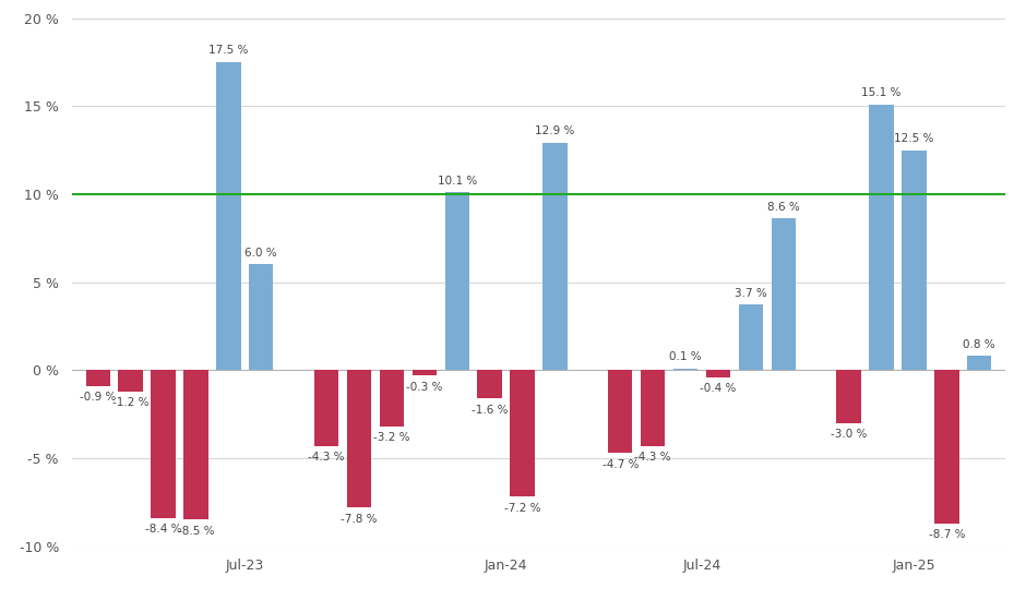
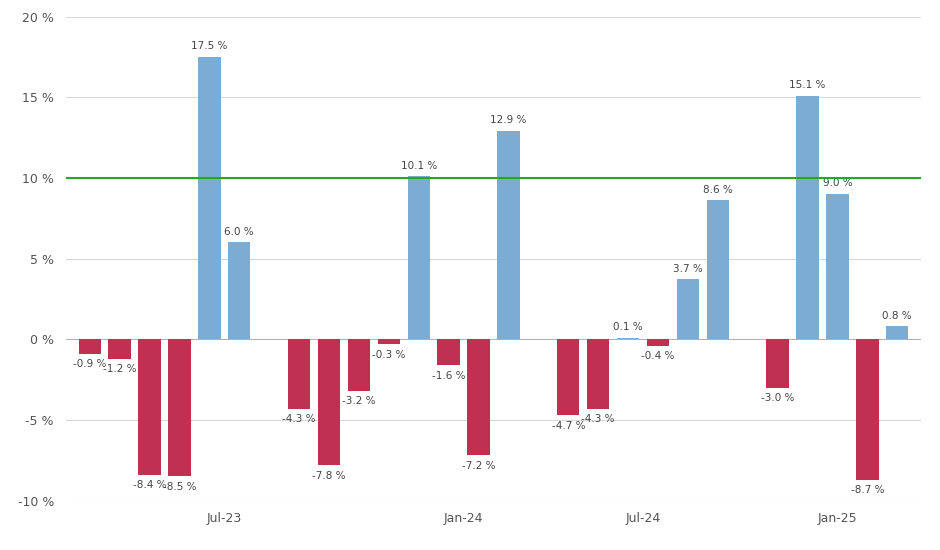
Jan-25: 12.5 -> 9.0
